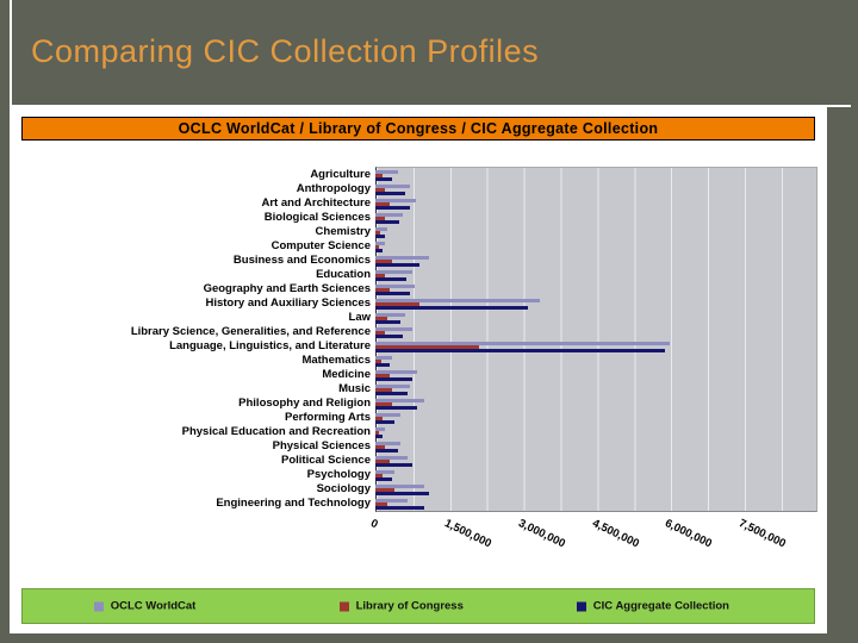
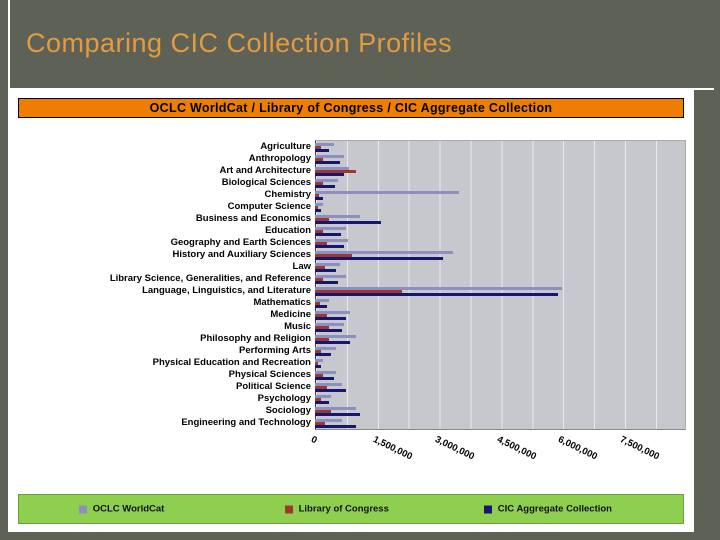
Library of Congress/Art and Architecture: 300000 -> 1000000
OCLC WorldCat/Chemistry: 200000 -> 3500000
CIC Aggregate Collection/Business and Economics: 900000 -> 1600000
